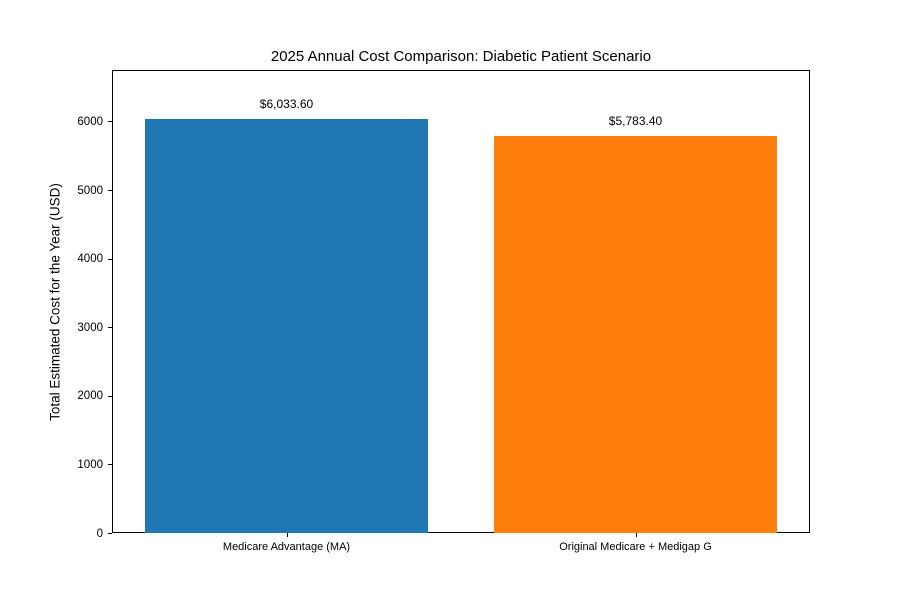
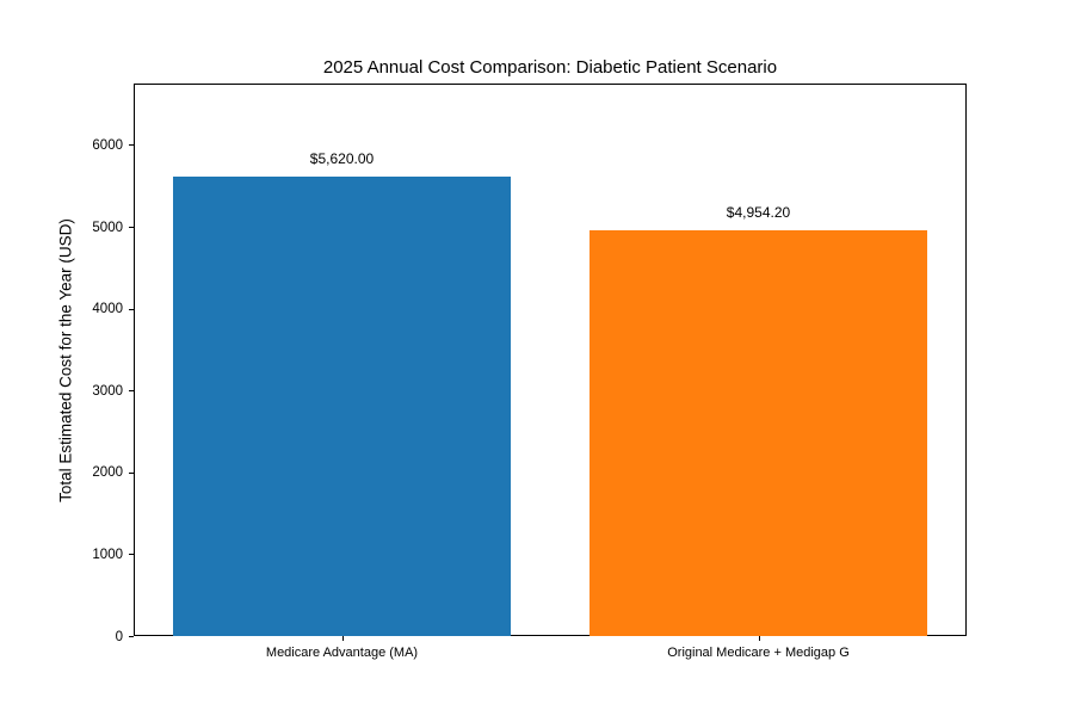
Medicare Advantage (MA): $6,033.60 -> $5,620.00
Original Medicare + Medigap G: $5,783.40 -> $4,954.20
